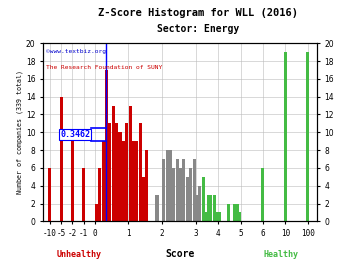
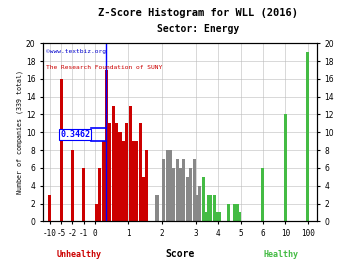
-10: 6 -> 3
-5: 14 -> 16
-2: 9 -> 8
10: 19 -> 12
